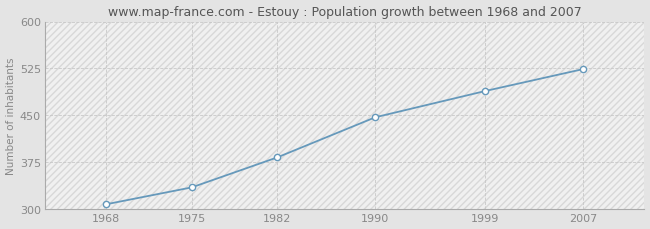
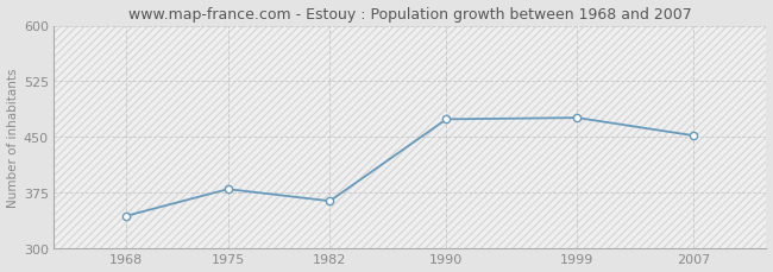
1968: 308 -> 344
1975: 335 -> 380
1982: 383 -> 364
1990: 447 -> 474
1999: 489 -> 476
2007: 524 -> 452
